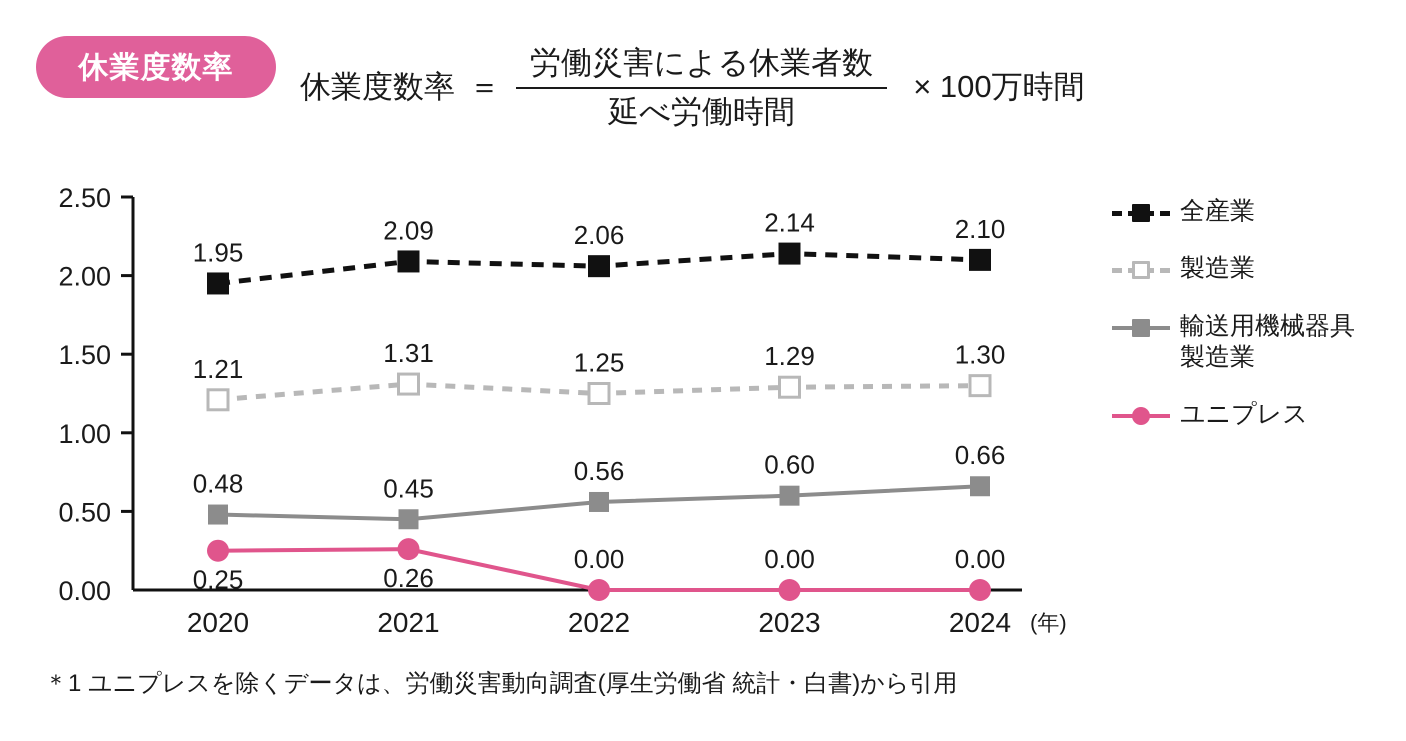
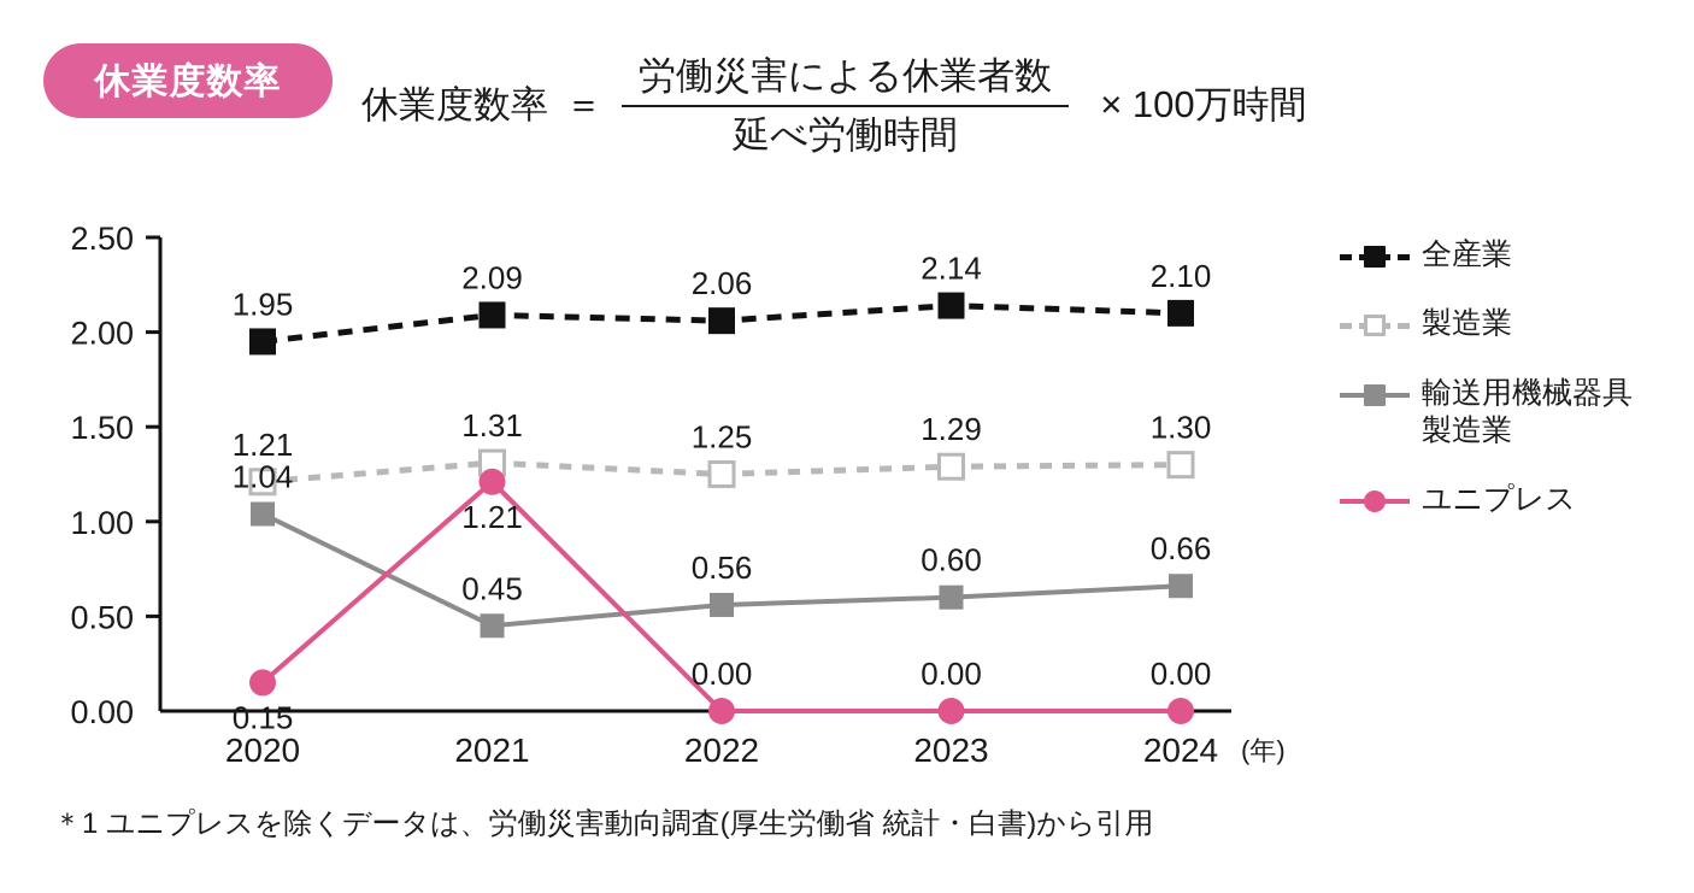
輸送用機械器具 製造業/2020: 0.48 -> 1.04
ユニプレス/2020: 0.25 -> 0.15
ユニプレス/2021: 0.26 -> 1.21
